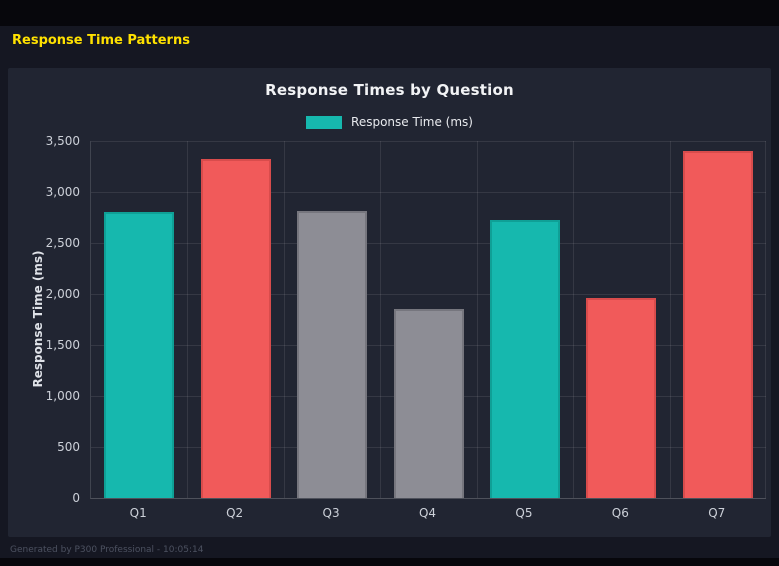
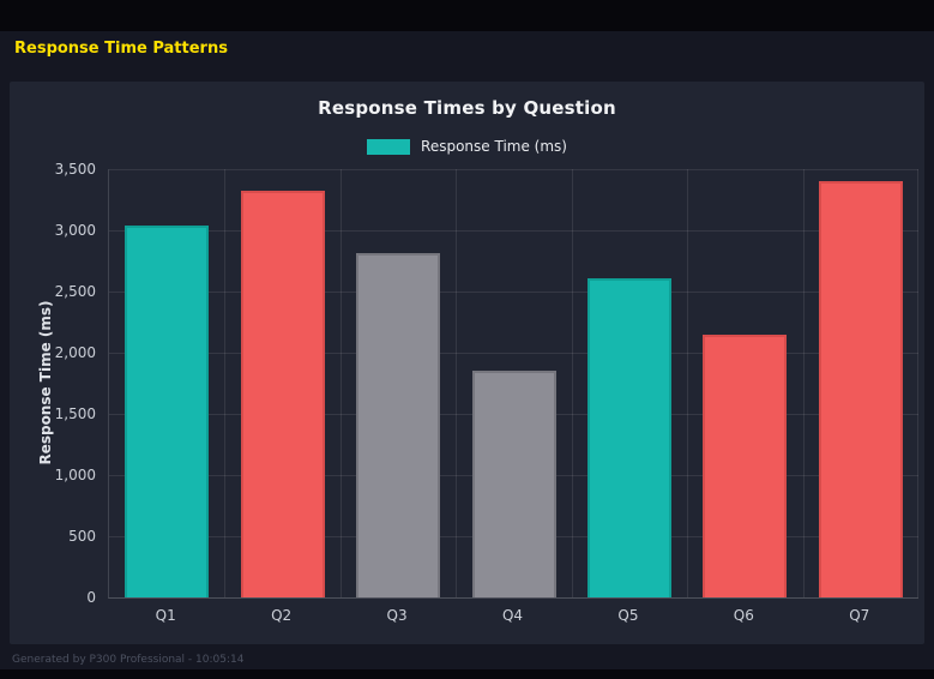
Q1: 2800 -> 3040
Q5: 2730 -> 2610
Q6: 1960 -> 2150
